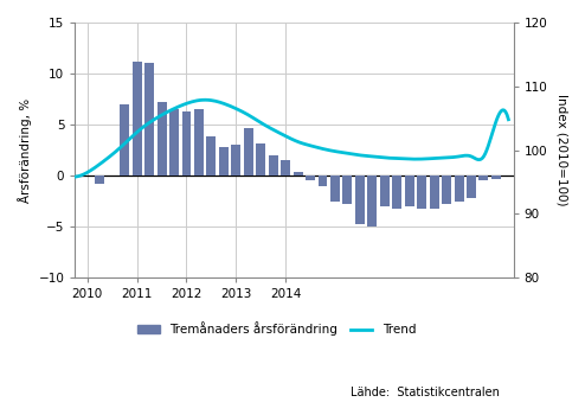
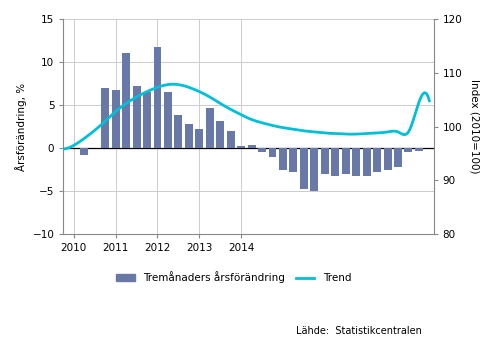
Tremånaders årsförändring/2011: 11.2 -> 6.8
Tremånaders årsförändring/2012: 6.3 -> 11.8
Tremånaders årsförändring/2013: 3.0 -> 2.2
Tremånaders årsförändring/2014: 1.5 -> 0.2
